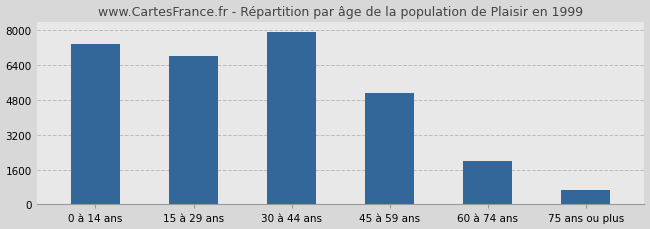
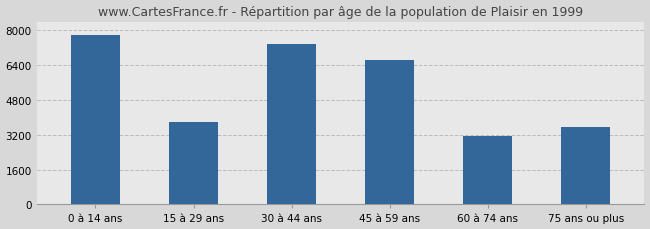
0 à 14 ans: 7350 -> 7800
15 à 29 ans: 6800 -> 3800
30 à 44 ans: 7900 -> 7350
45 à 59 ans: 5100 -> 6650
60 à 74 ans: 2000 -> 3150
75 ans ou plus: 680 -> 3550
